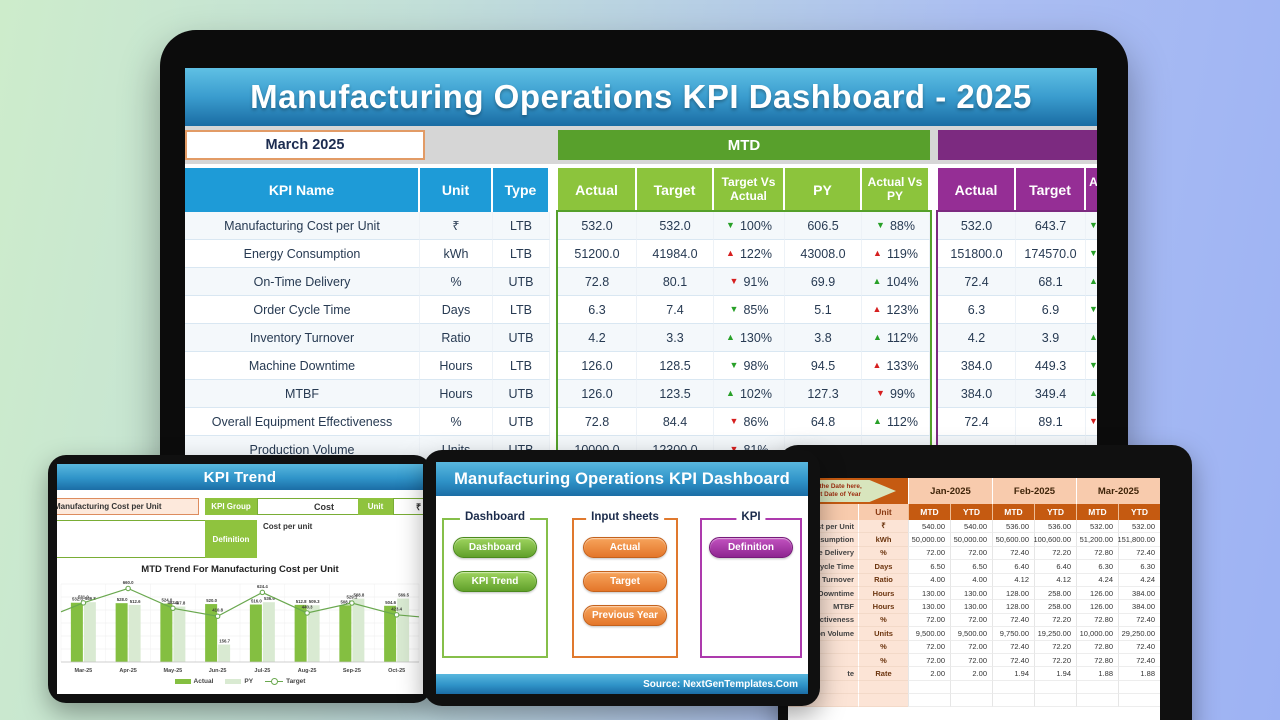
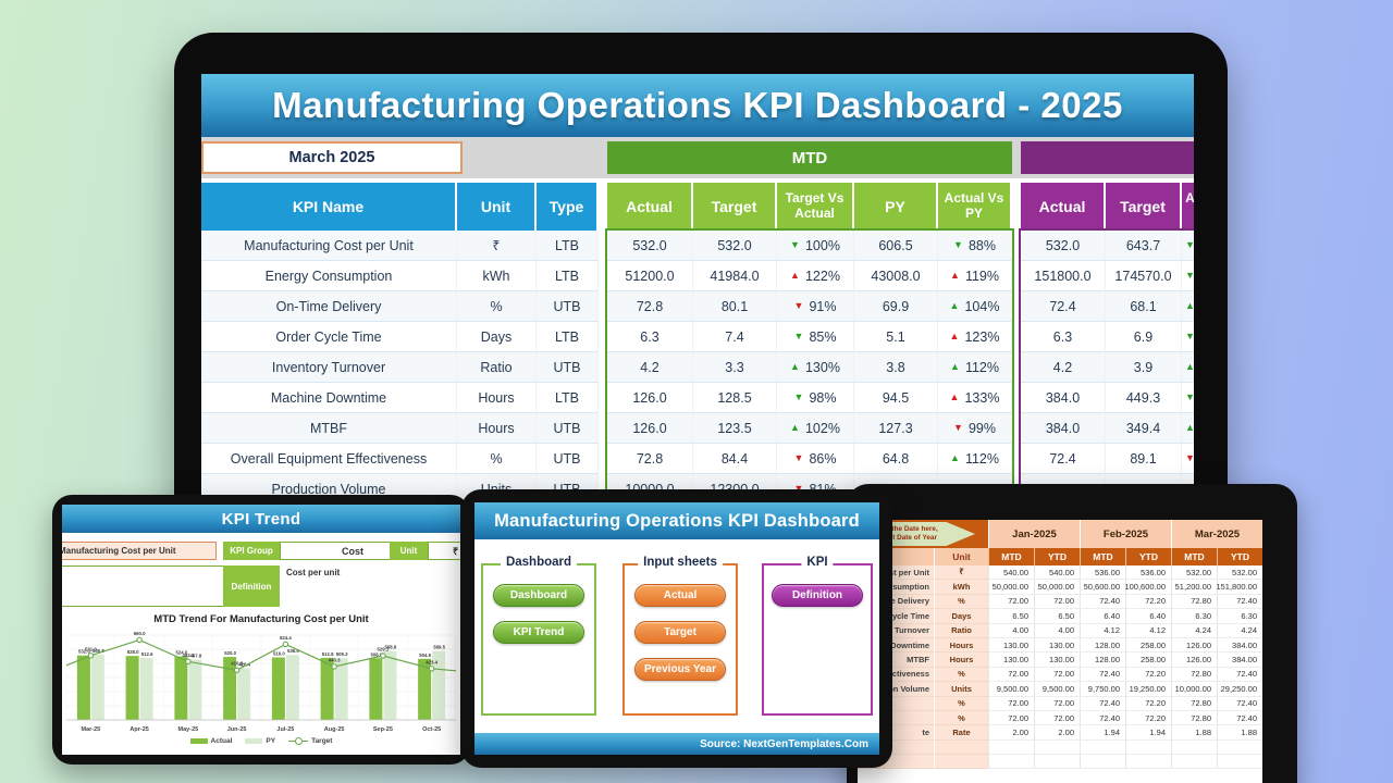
PY/Jun-25: 156.7 -> 426.4
